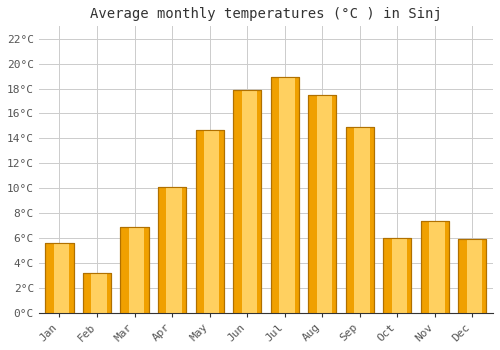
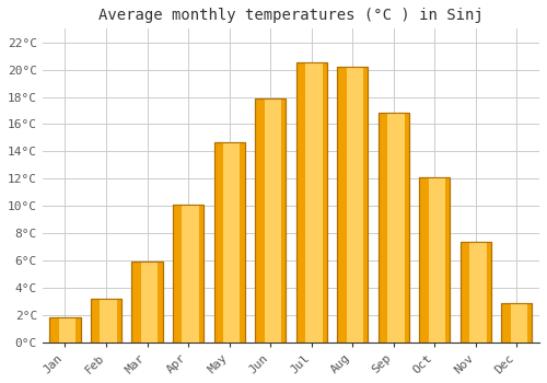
Jan: 5.6°C -> 1.8°C
Mar: 6.9°C -> 5.9°C
Jul: 18.9°C -> 20.5°C
Aug: 17.5°C -> 20.2°C
Sep: 14.9°C -> 16.8°C
Oct: 6.0°C -> 12.1°C
Dec: 5.9°C -> 2.9°C
